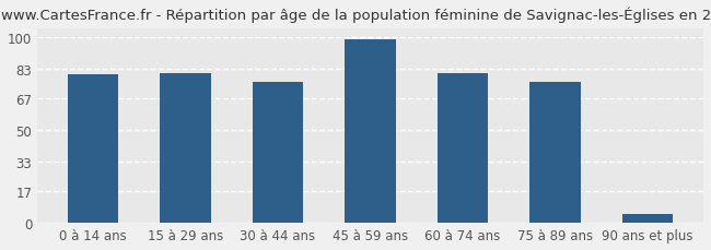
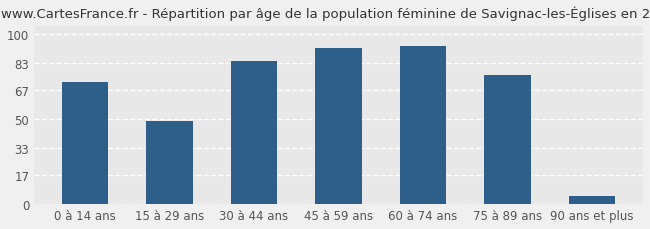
0 à 14 ans: 80 -> 72
15 à 29 ans: 81 -> 49
30 à 44 ans: 76 -> 84
45 à 59 ans: 99 -> 92
60 à 74 ans: 81 -> 93
